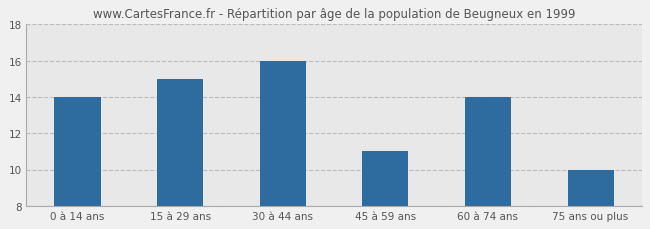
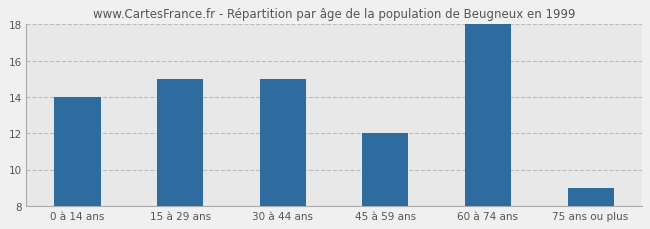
30 à 44 ans: 16 -> 15
45 à 59 ans: 11 -> 12
60 à 74 ans: 14 -> 18
75 ans ou plus: 10 -> 9
